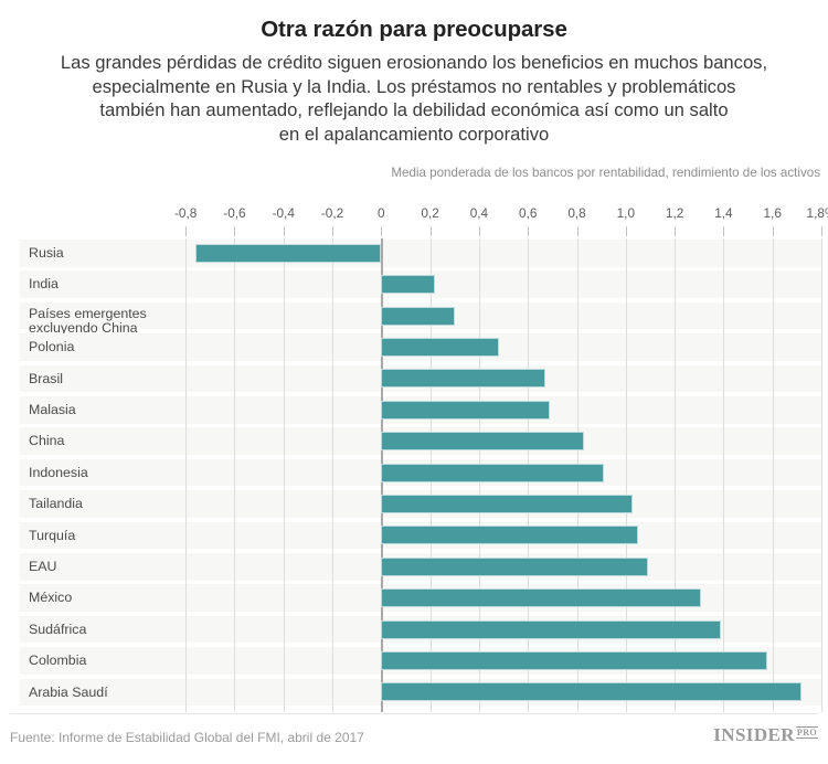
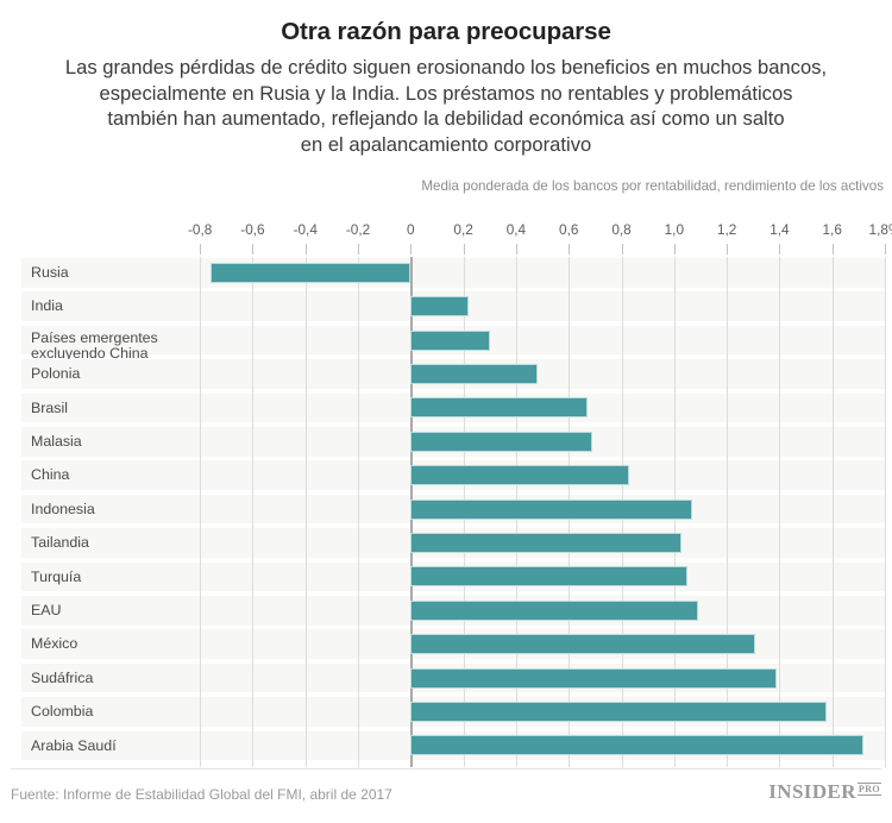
Indonesia: 0,91% -> 1,07%
